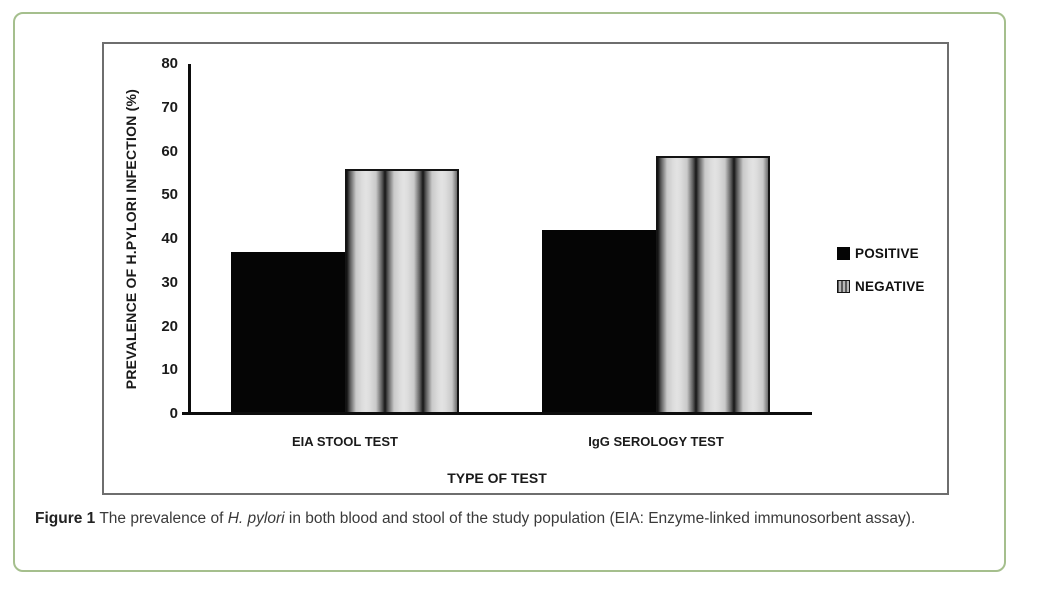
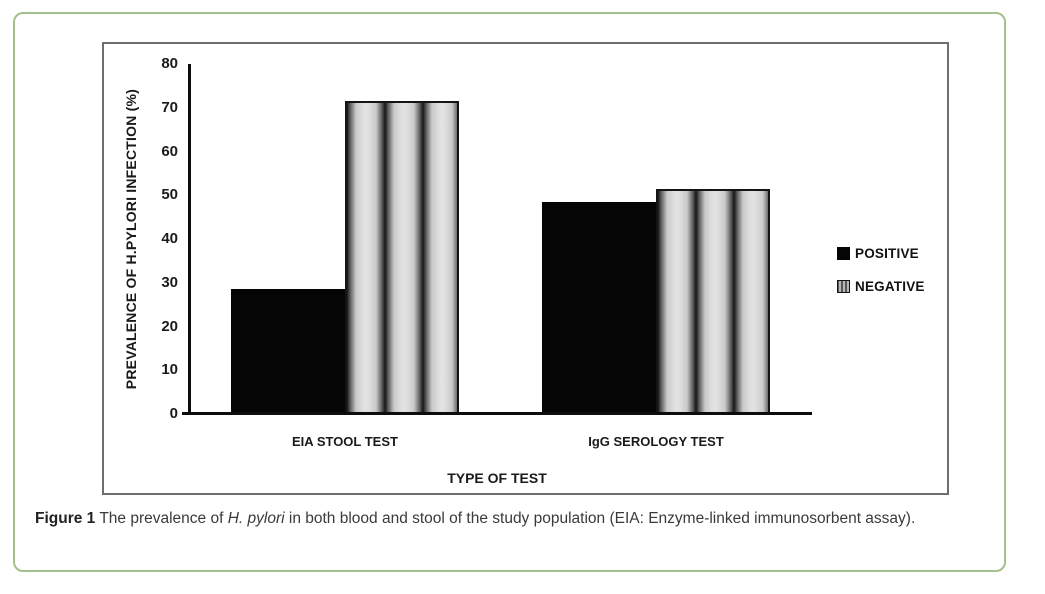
POSITIVE/EIA STOOL TEST: 37 -> 28
NEGATIVE/EIA STOOL TEST: 56 -> 72
POSITIVE/IgG SEROLOGY TEST: 42 -> 48
NEGATIVE/IgG SEROLOGY TEST: 59 -> 52
